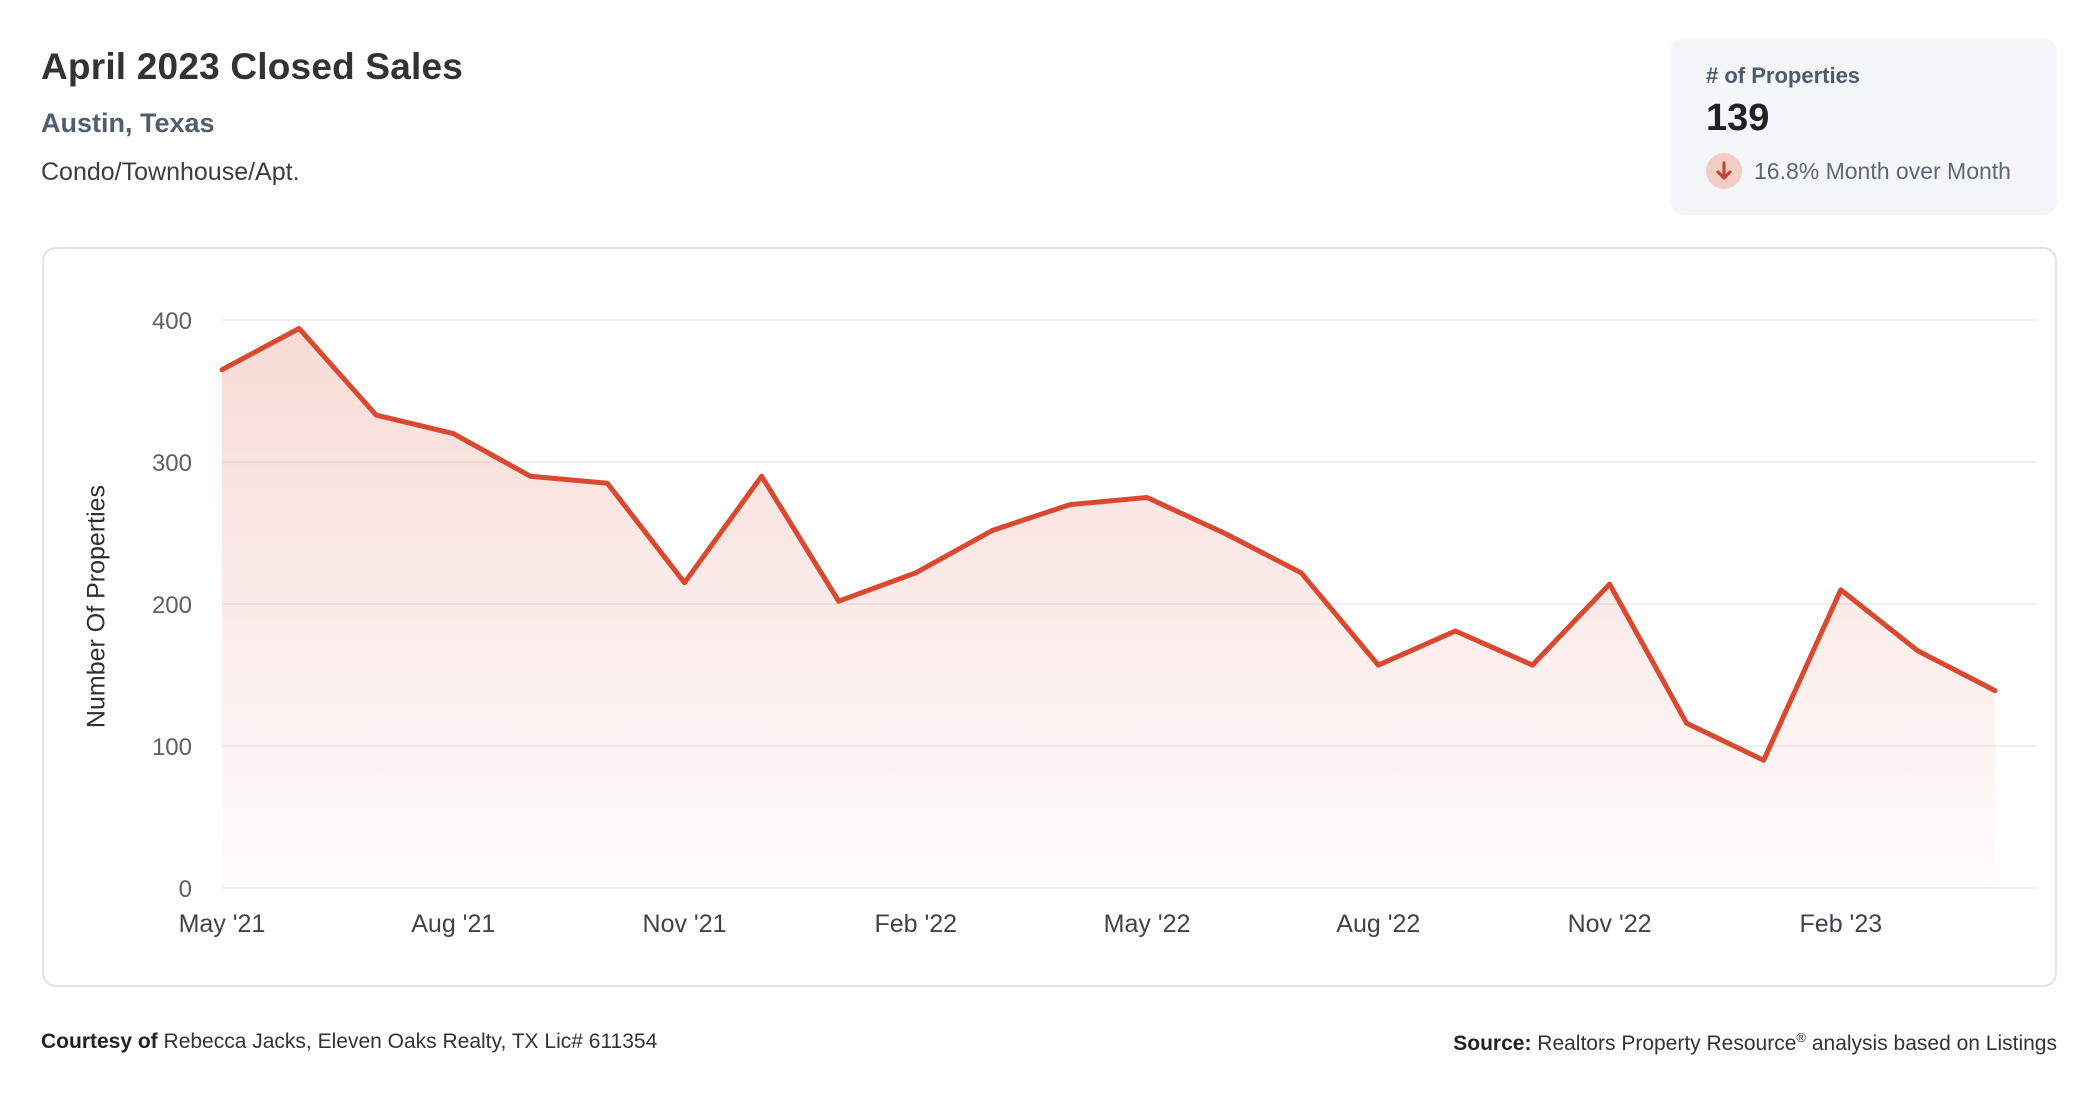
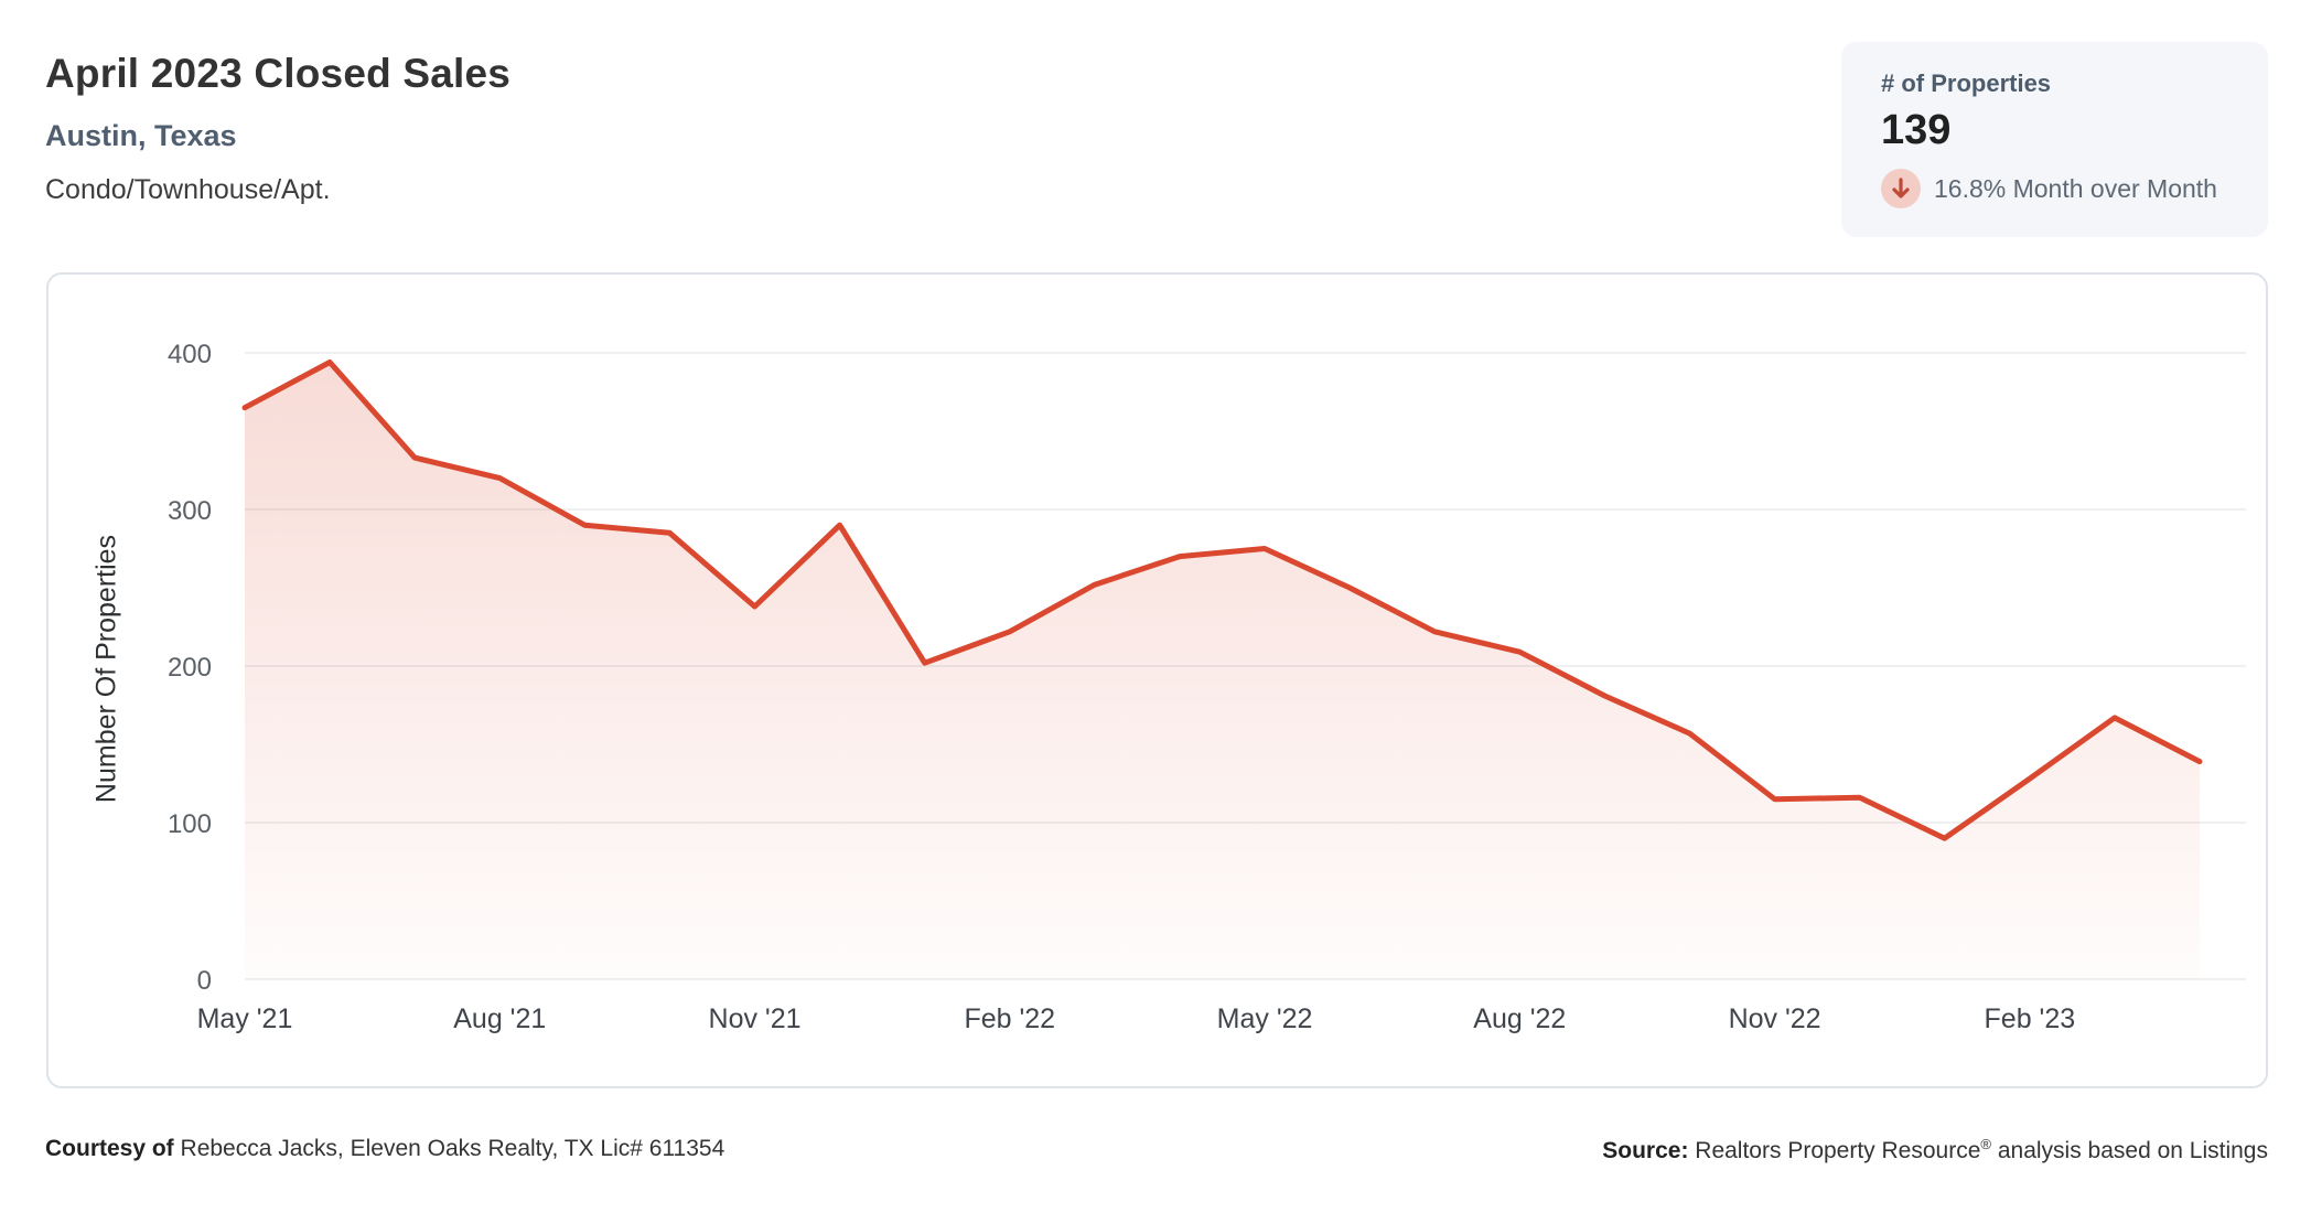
Nov '21: 215 -> 238
Aug '22: 157 -> 209
Nov '22: 214 -> 115
Feb '23: 210 -> 128
